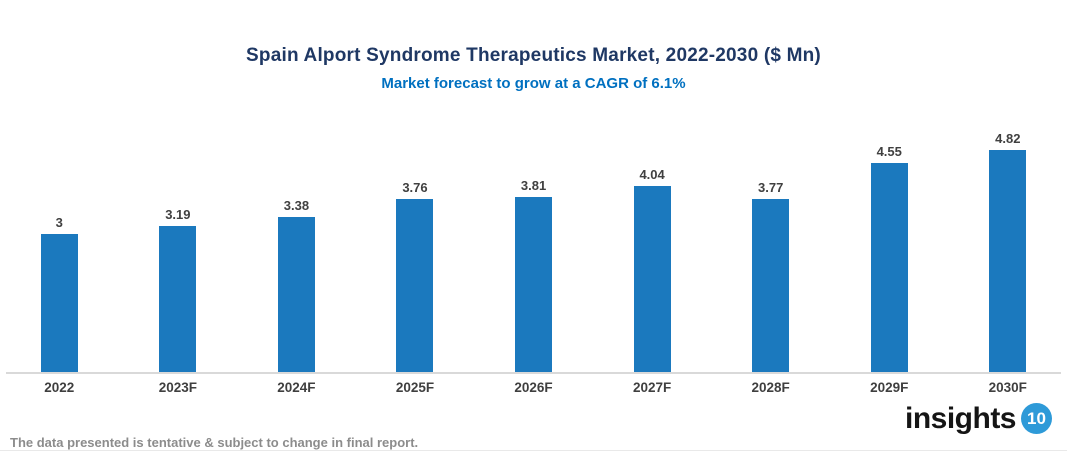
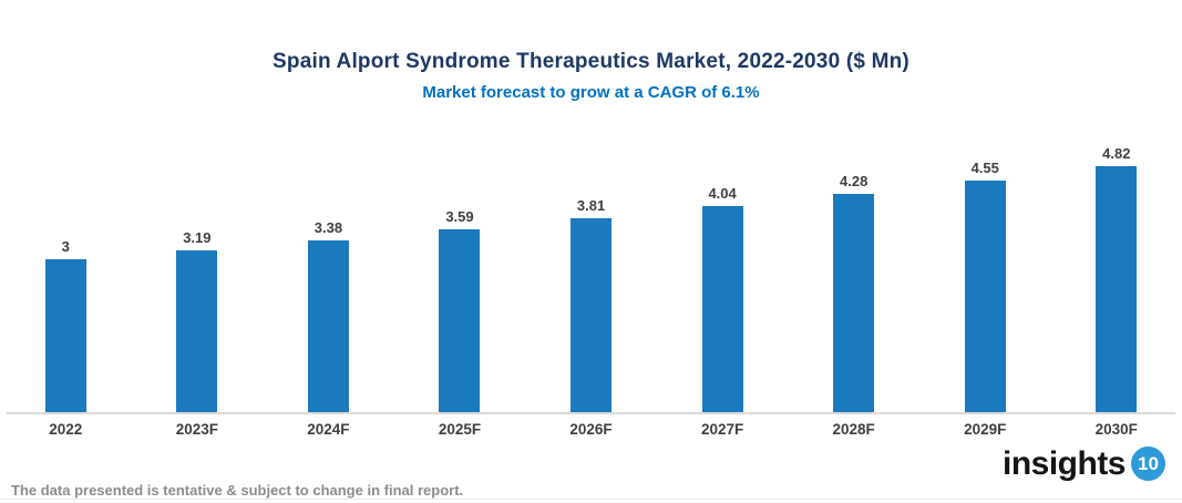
2025F: 3.76 -> 3.59
2028F: 3.77 -> 4.28
